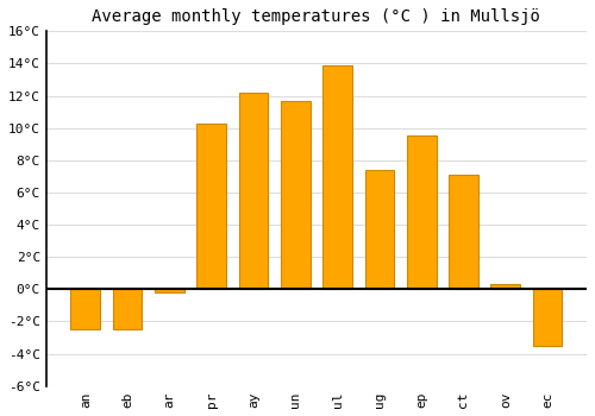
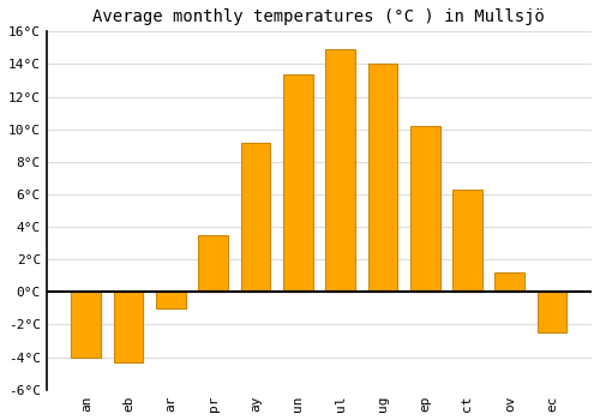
an: -2.5°C -> -4.0°C
eb: -2.5°C -> -4.3°C
ar: -0.2°C -> -1.0°C
pr: 10.3°C -> 3.5°C
ay: 12.2°C -> 9.2°C
un: 11.7°C -> 13.4°C
ul: 13.9°C -> 14.9°C
ug: 7.4°C -> 14.0°C
ep: 9.5°C -> 10.2°C
ct: 7.1°C -> 6.3°C
ov: 0.3°C -> 1.2°C
ec: -3.5°C -> -2.5°C
